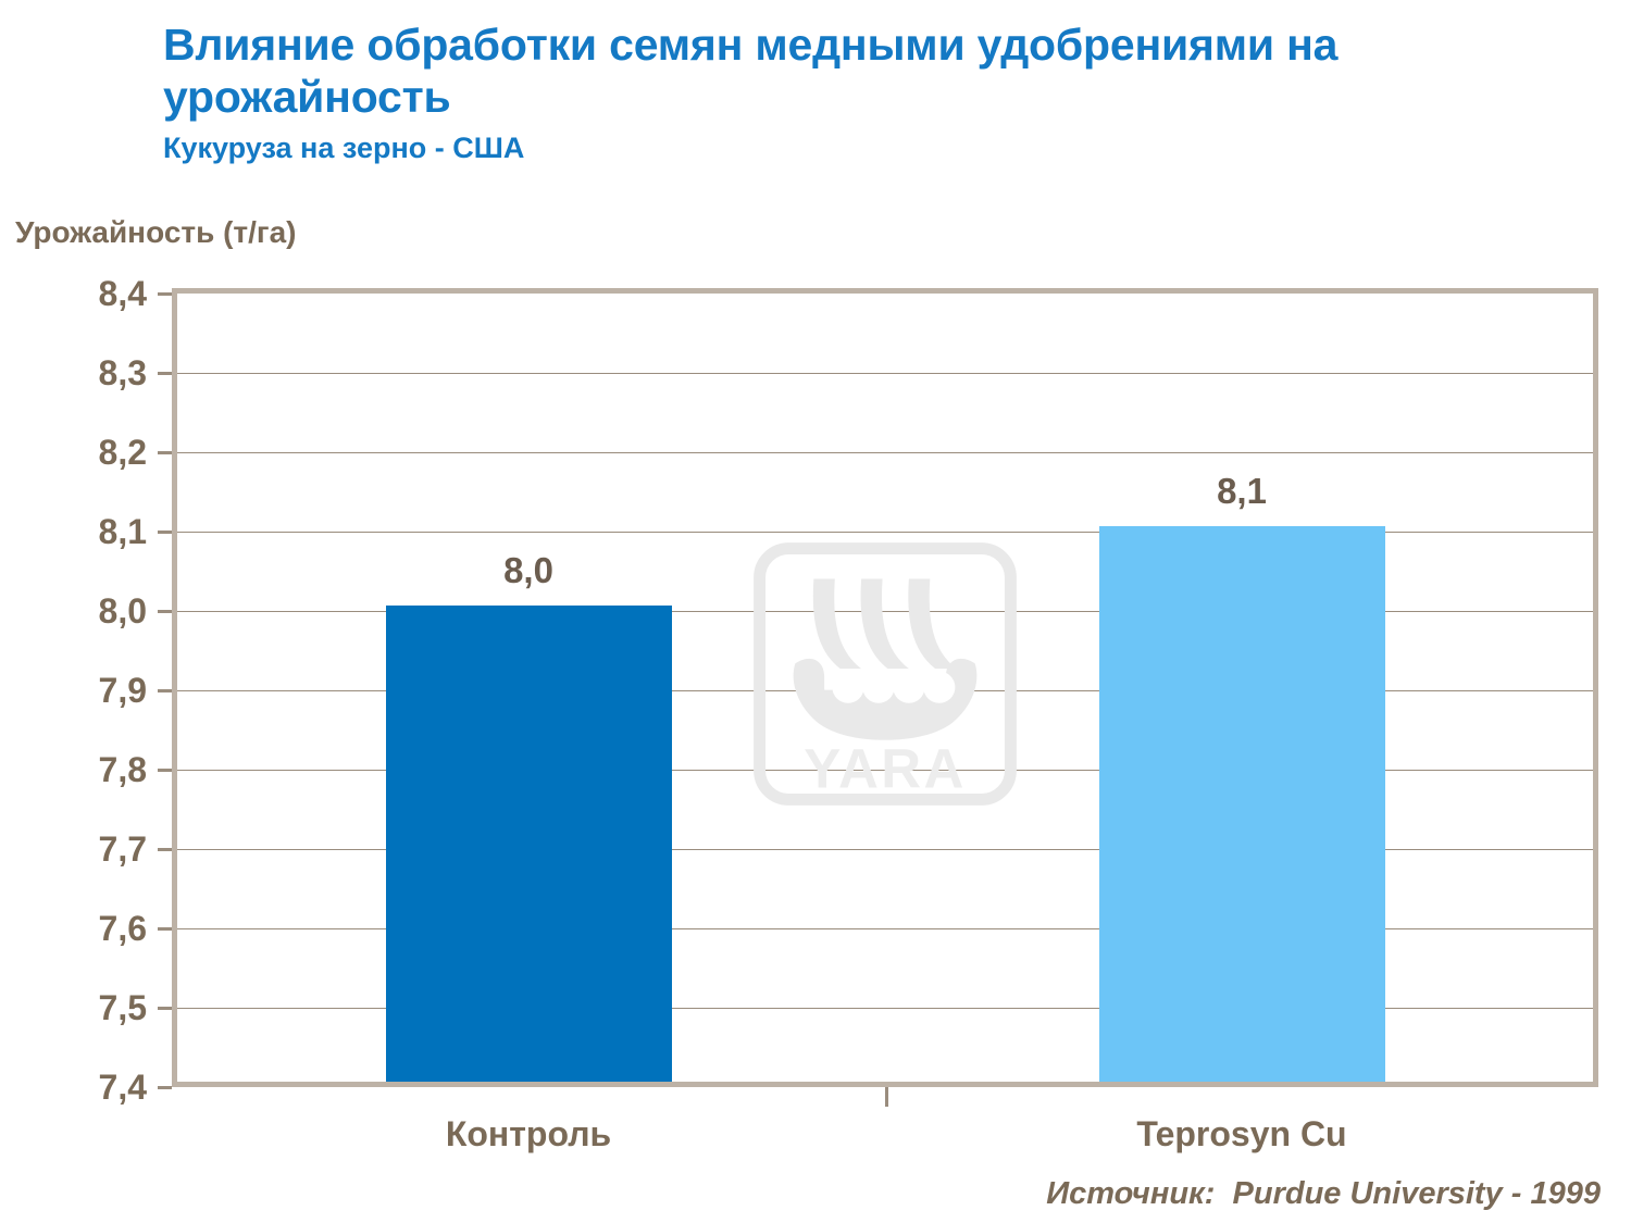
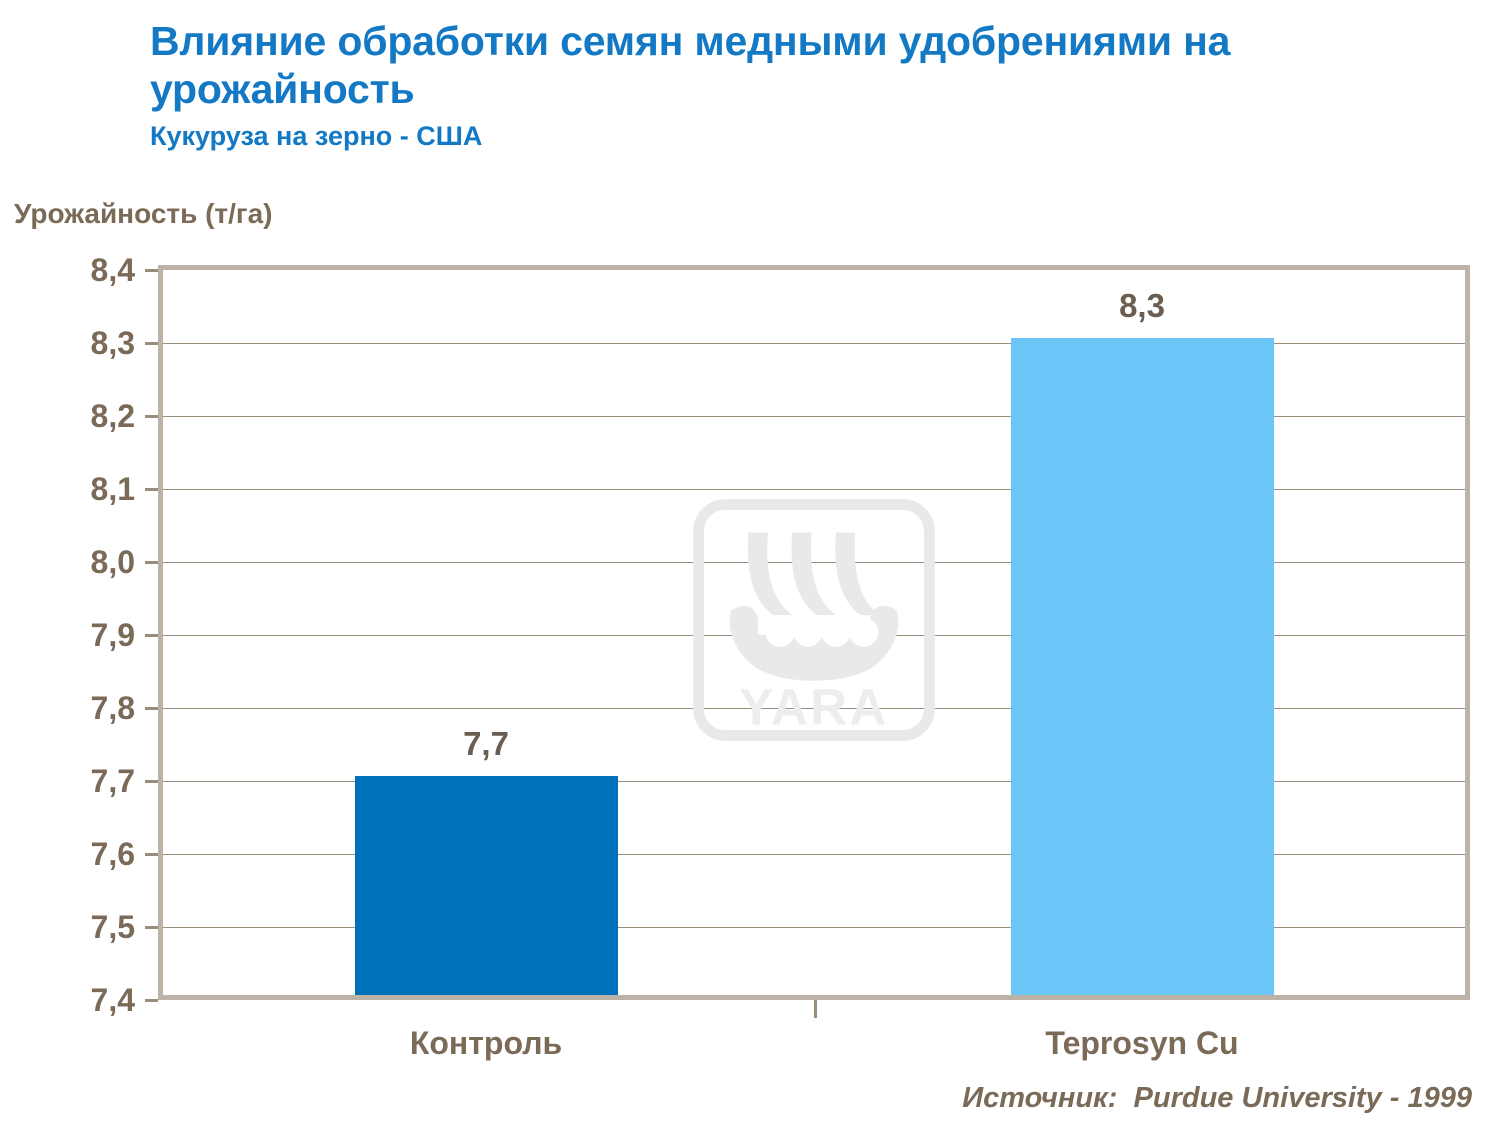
Контроль: 8,0 -> 7,7
Teprosyn Cu: 8,1 -> 8,3
